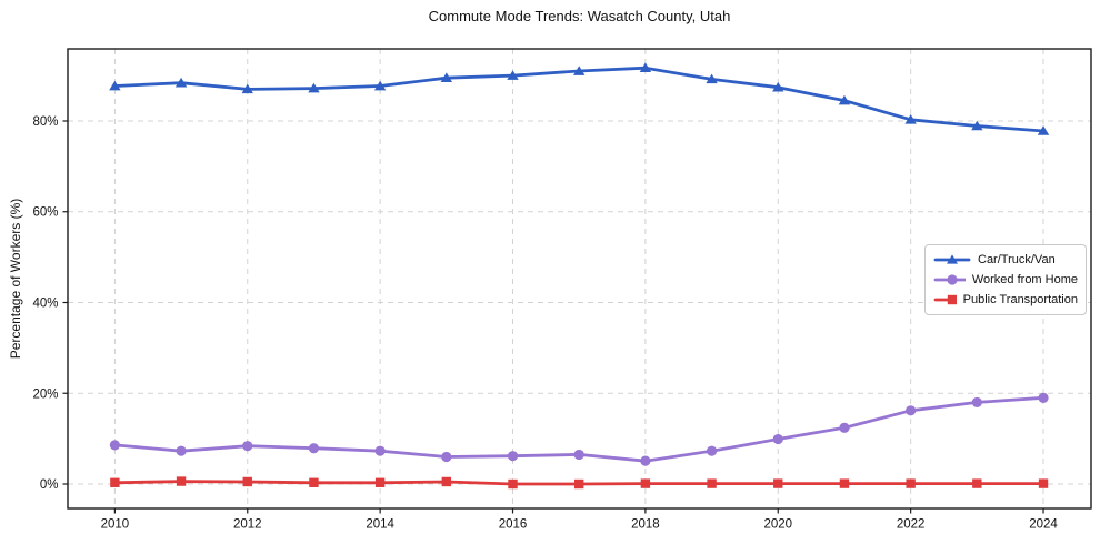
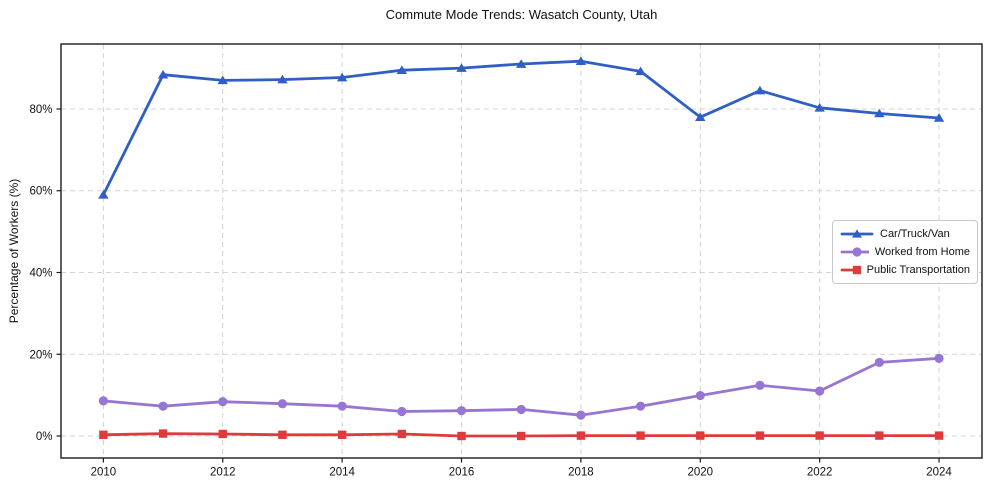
Car/Truck/Van/2010: 88% -> 59%
Car/Truck/Van/2020: 87% -> 78%
Worked from Home/2022: 16% -> 11%
